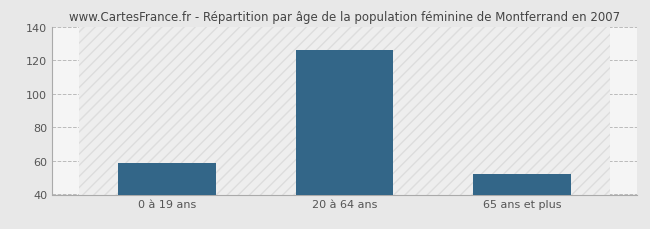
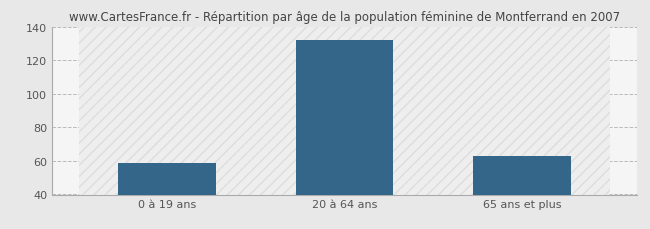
20 à 64 ans: 126 -> 132
65 ans et plus: 52 -> 63
